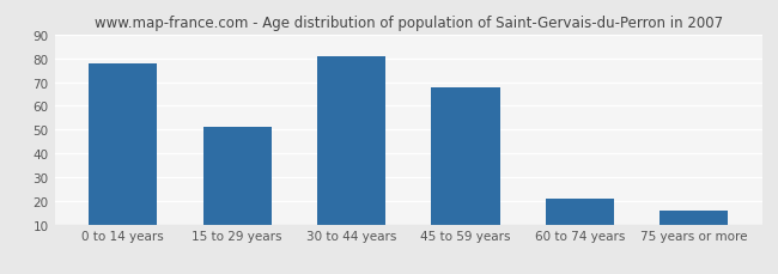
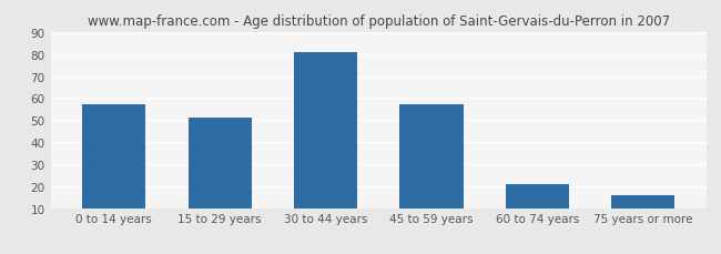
0 to 14 years: 78 -> 57
45 to 59 years: 68 -> 57
